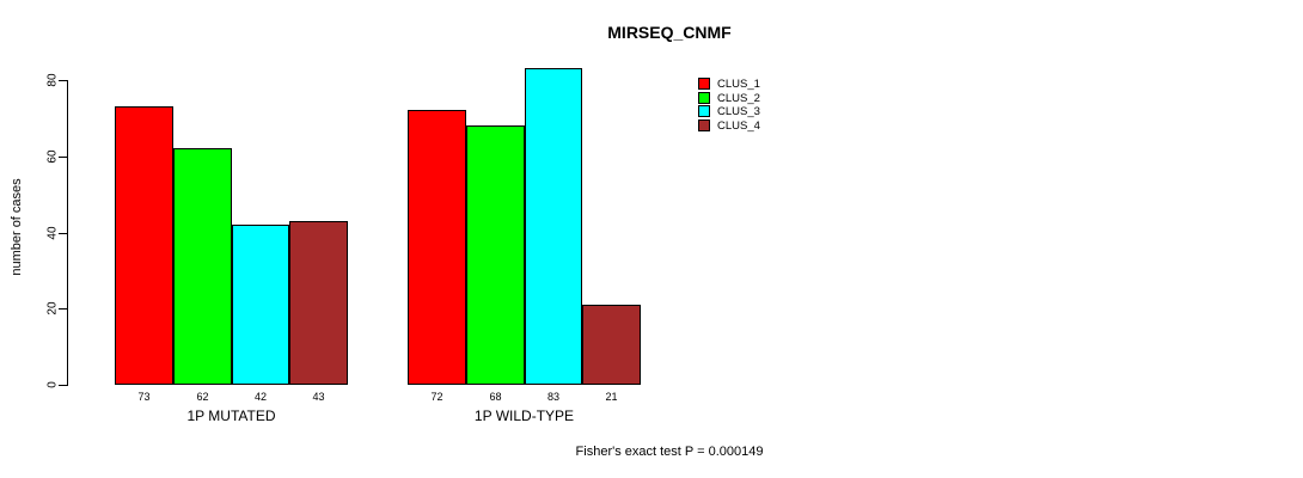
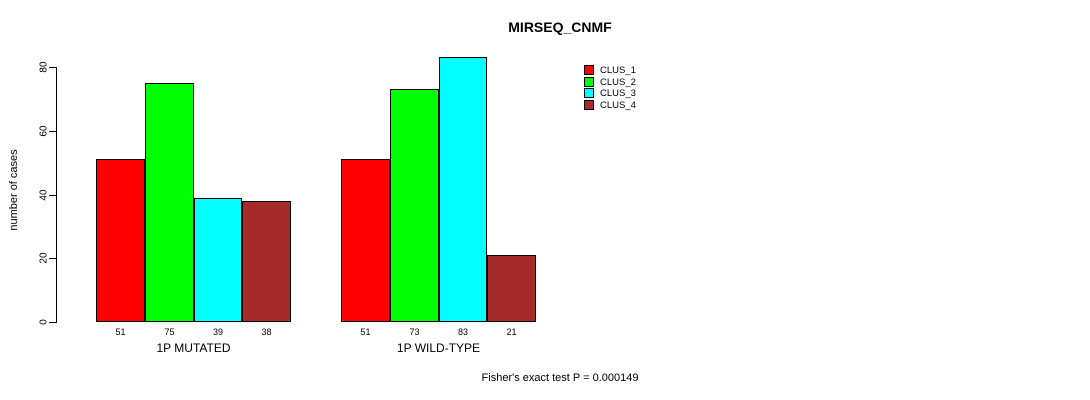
CLUS_1/1P MUTATED: 73 -> 51
CLUS_2/1P MUTATED: 62 -> 75
CLUS_3/1P MUTATED: 42 -> 39
CLUS_4/1P MUTATED: 43 -> 38
CLUS_1/1P WILD-TYPE: 72 -> 51
CLUS_2/1P WILD-TYPE: 68 -> 73
